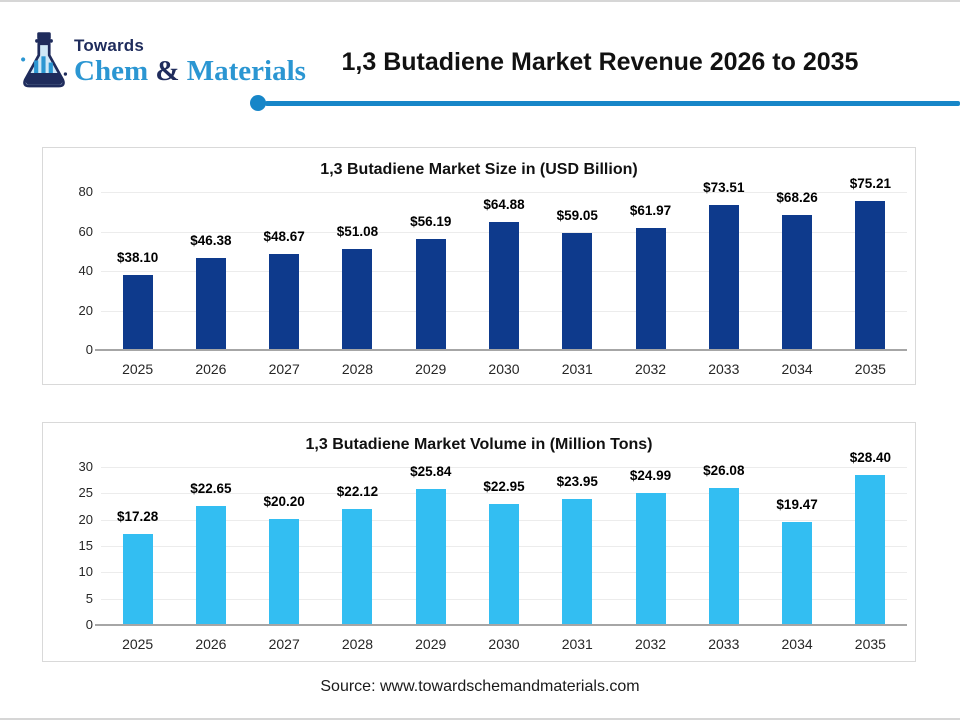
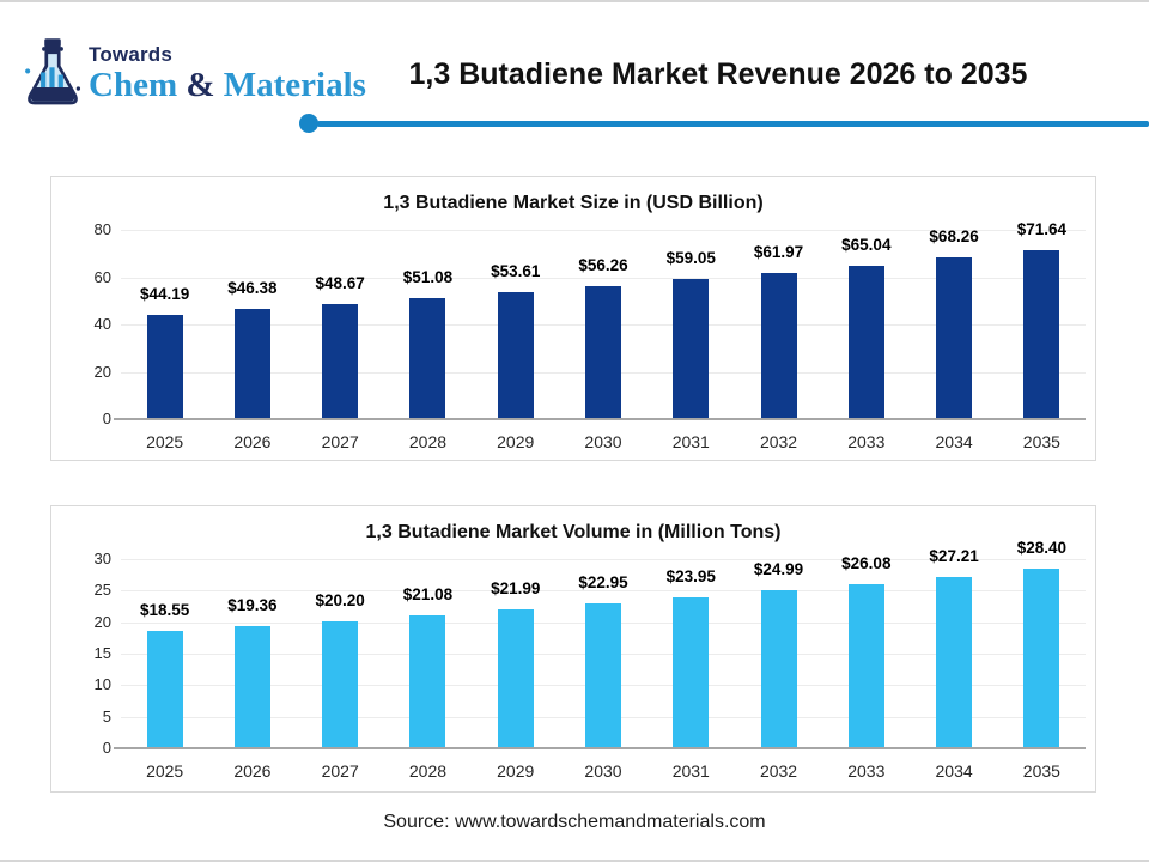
1,3 Butadiene Market Size in (USD Billion)/2025: $38.10 -> $44.19
1,3 Butadiene Market Size in (USD Billion)/2029: $56.19 -> $53.61
1,3 Butadiene Market Size in (USD Billion)/2030: $64.88 -> $56.26
1,3 Butadiene Market Size in (USD Billion)/2033: $73.51 -> $65.04
1,3 Butadiene Market Size in (USD Billion)/2035: $75.21 -> $71.64
1,3 Butadiene Market Volume in (Million Tons)/2025: $17.28 -> $18.55
1,3 Butadiene Market Volume in (Million Tons)/2026: $22.65 -> $19.36
1,3 Butadiene Market Volume in (Million Tons)/2028: $22.12 -> $21.08
1,3 Butadiene Market Volume in (Million Tons)/2029: $25.84 -> $21.99
1,3 Butadiene Market Volume in (Million Tons)/2034: $19.47 -> $27.21
